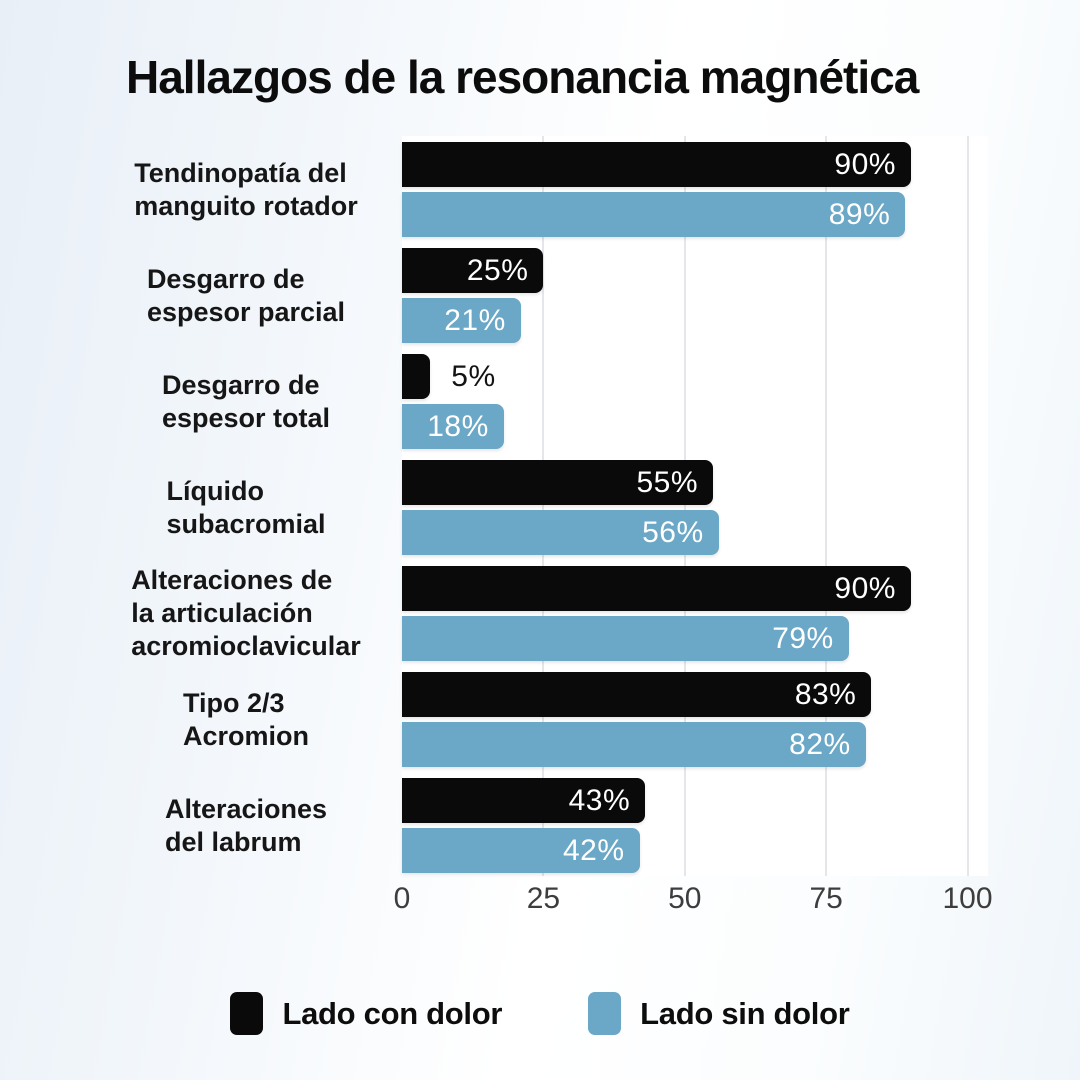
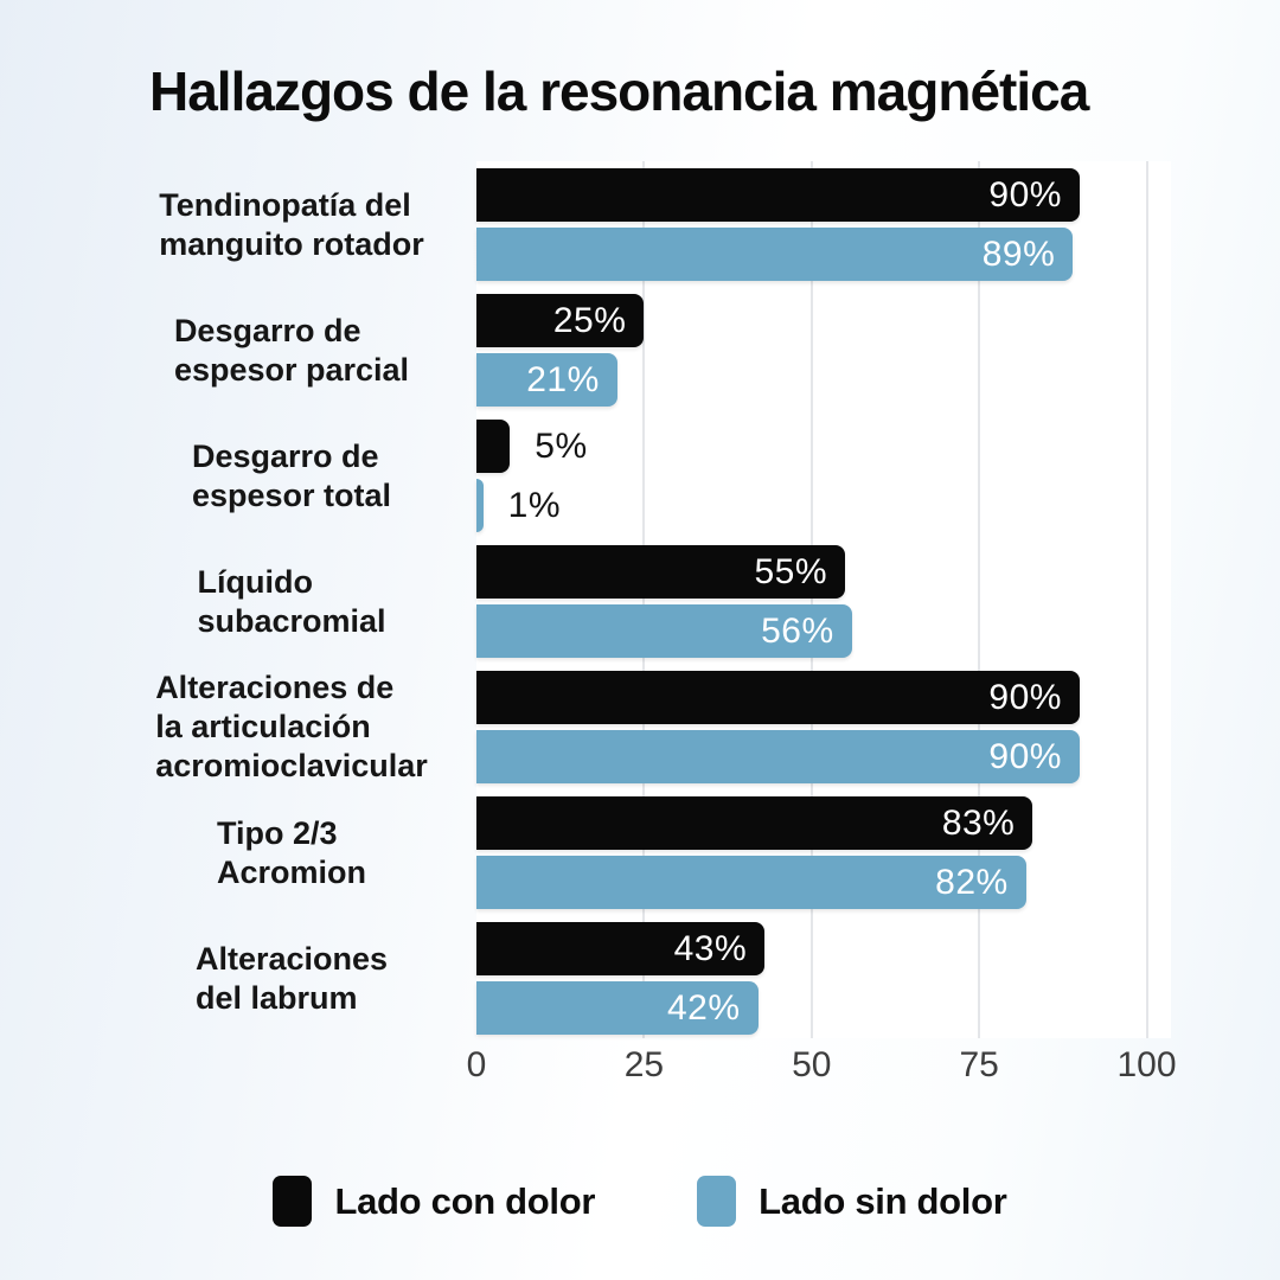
Lado sin dolor/Desgarro de espesor total: 18% -> 1%
Lado sin dolor/Alteraciones de la articulación acromioclavicular: 79% -> 90%
